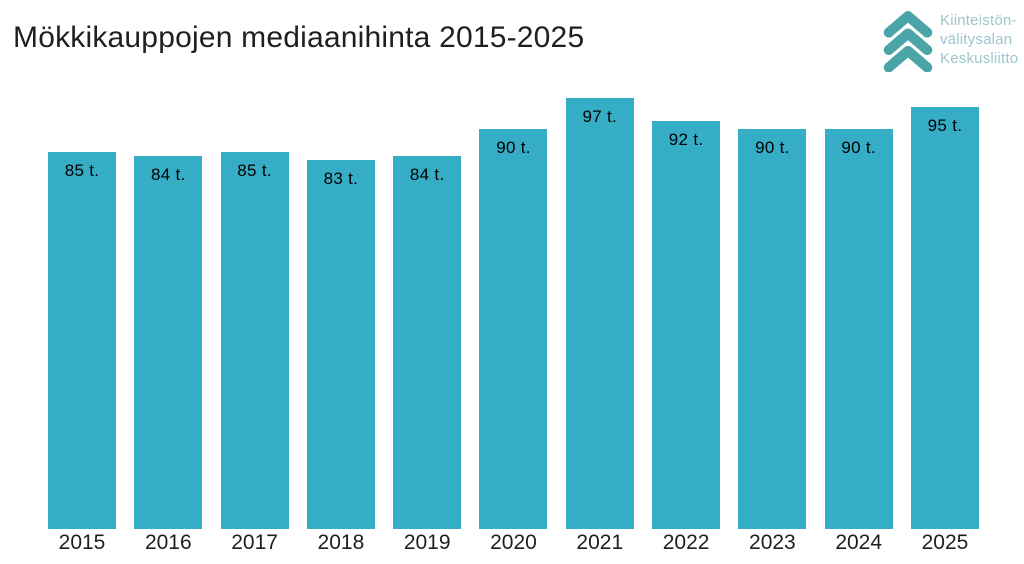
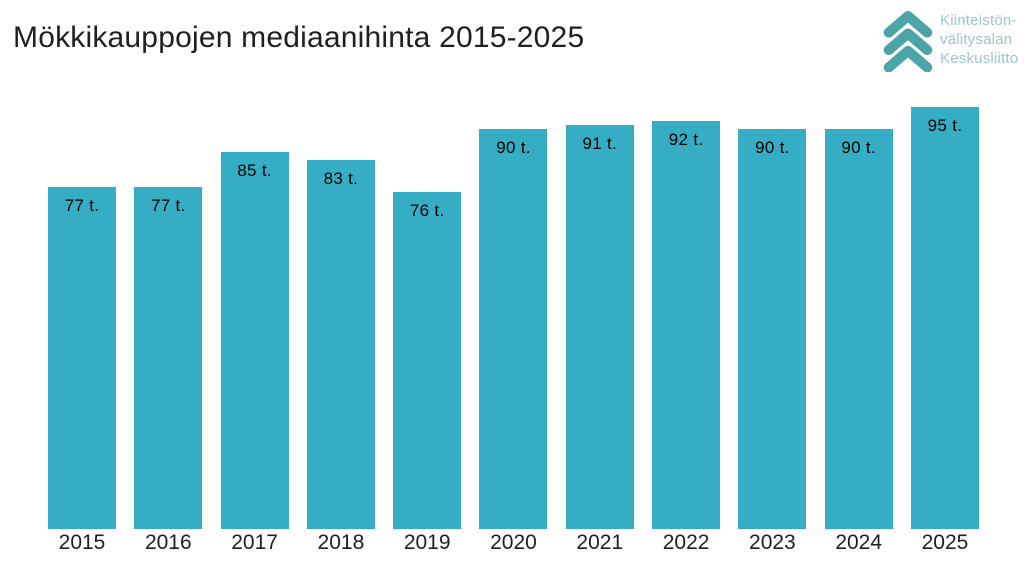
2015: 85 -> 77
2016: 84 -> 77
2019: 84 -> 76
2021: 97 -> 91
